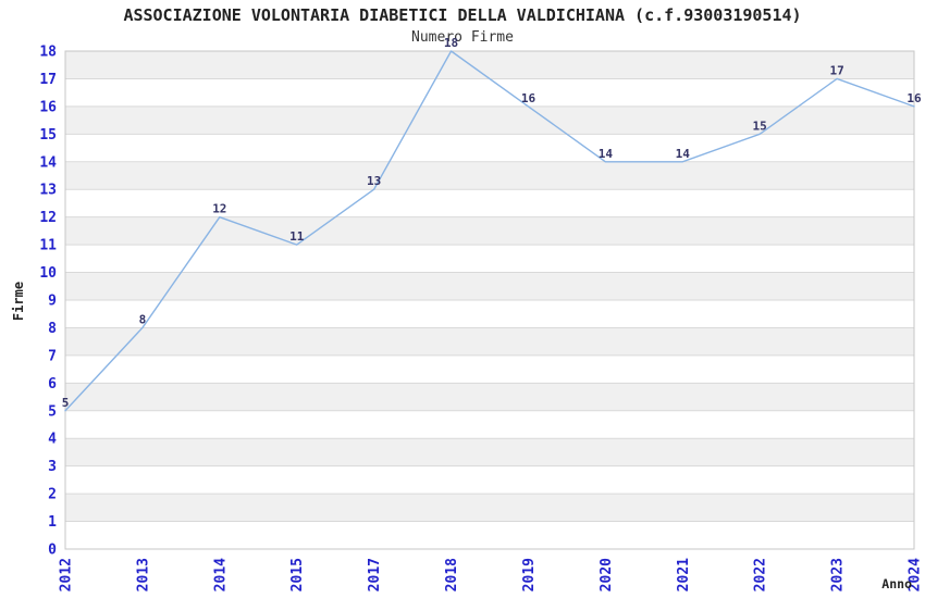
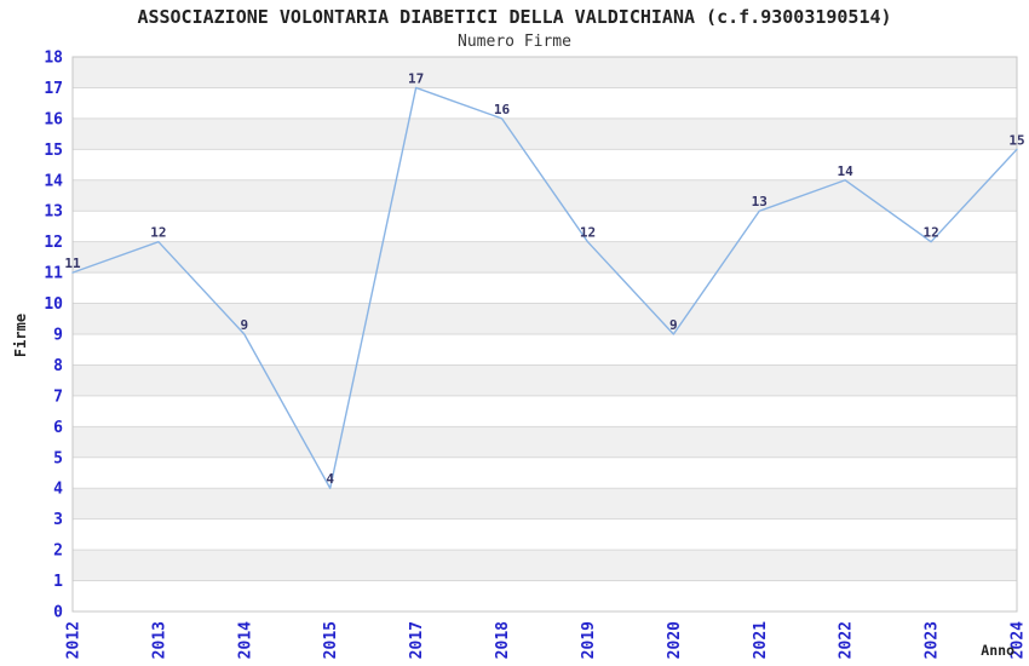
2012: 5 -> 11
2013: 8 -> 12
2014: 12 -> 9
2015: 11 -> 4
2017: 13 -> 17
2018: 18 -> 16
2019: 16 -> 12
2020: 14 -> 9
2021: 14 -> 13
2022: 15 -> 14
2023: 17 -> 12
2024: 16 -> 15
